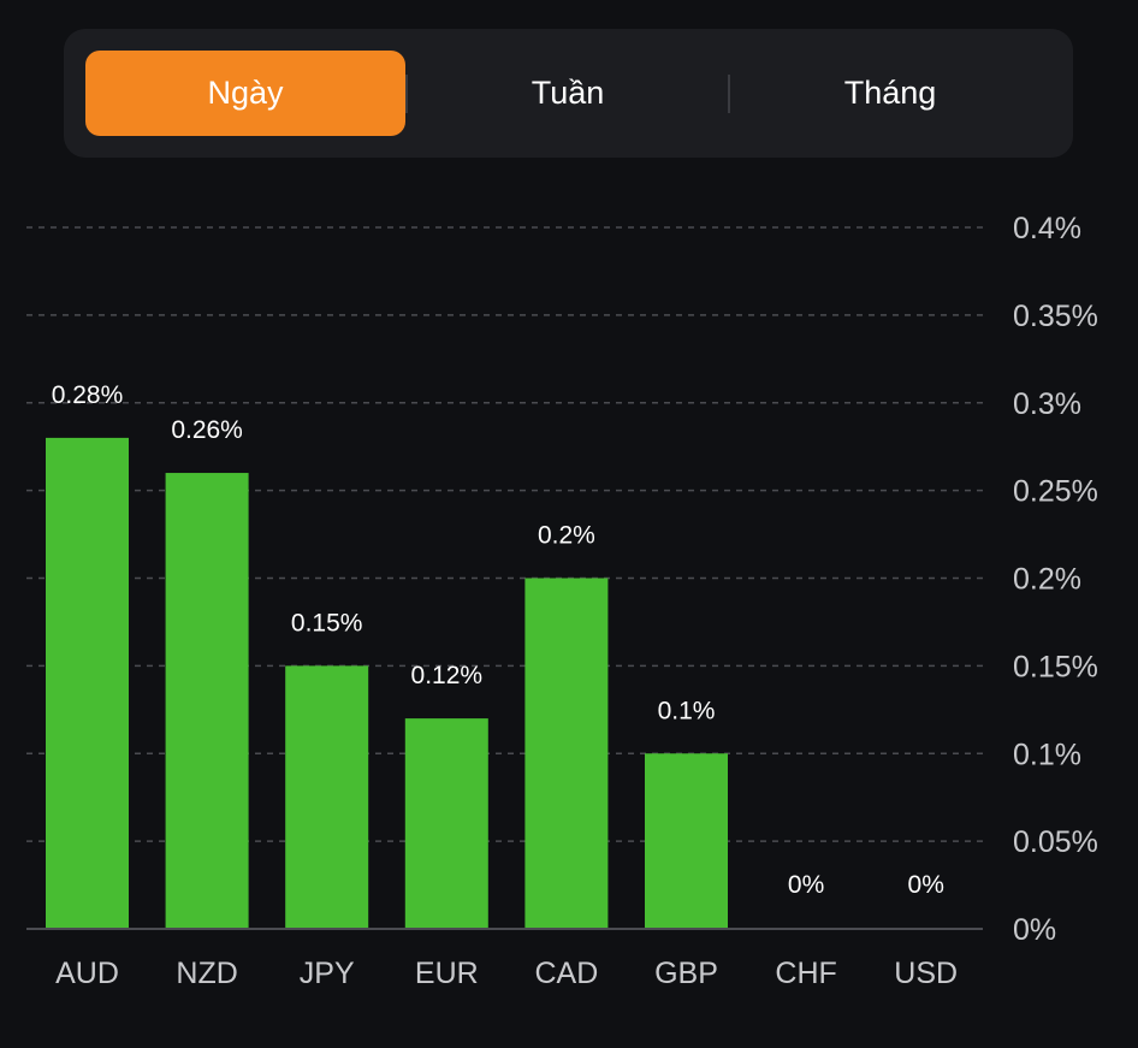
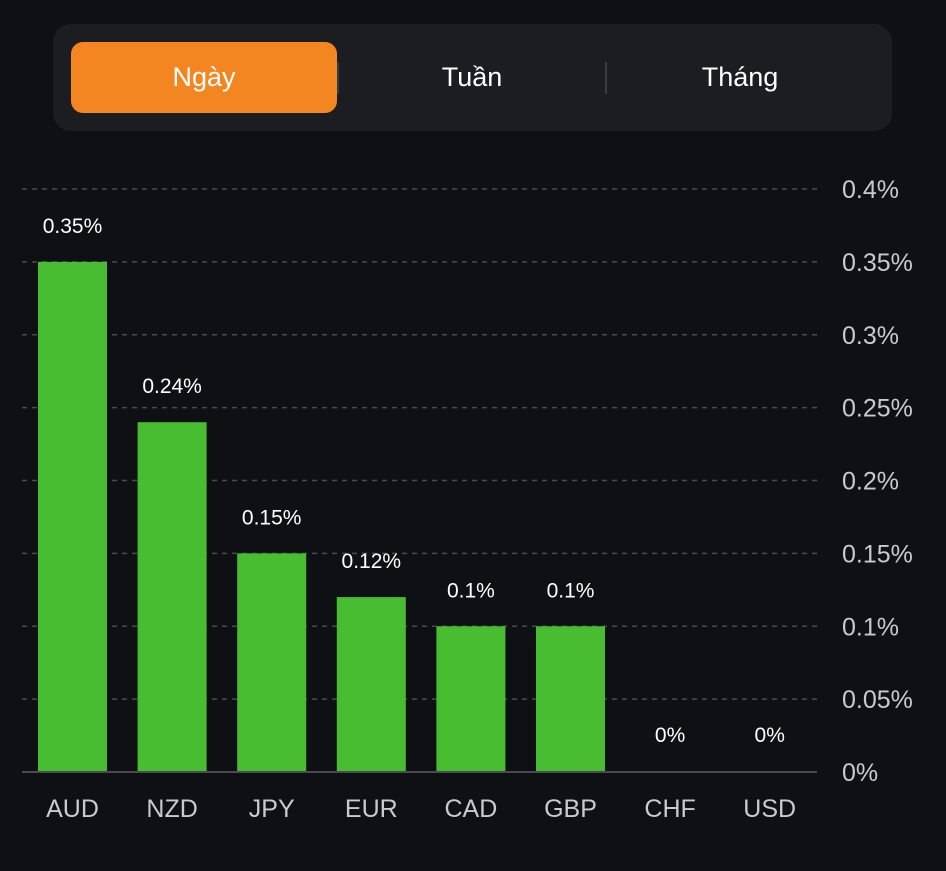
AUD: 0.28% -> 0.35%
NZD: 0.26% -> 0.24%
CAD: 0.2% -> 0.1%
